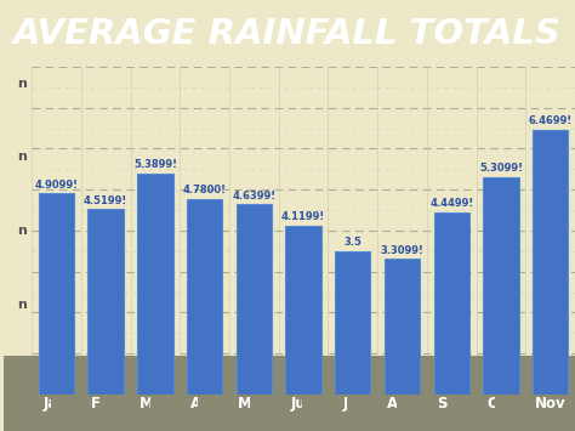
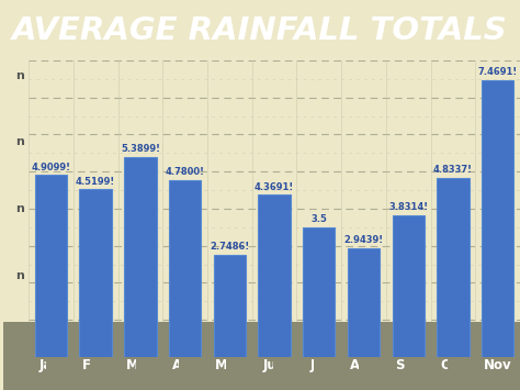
May: 4.6399! -> 2.7486!
Jun: 4.1199! -> 4.3691!
Aug: 3.3099! -> 2.9439!
Sep: 4.4499! -> 3.8314!
Oct: 5.3099! -> 4.8337!
Nov: 6.4699! -> 7.4691!
